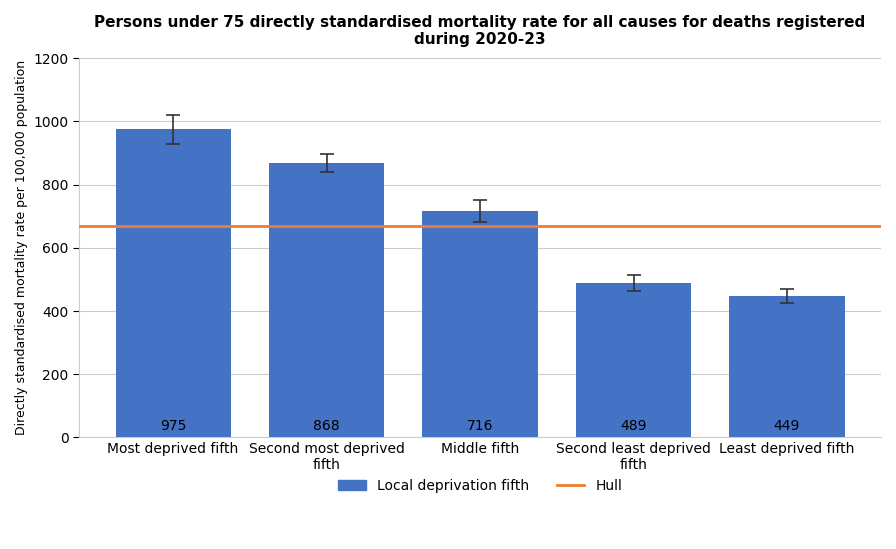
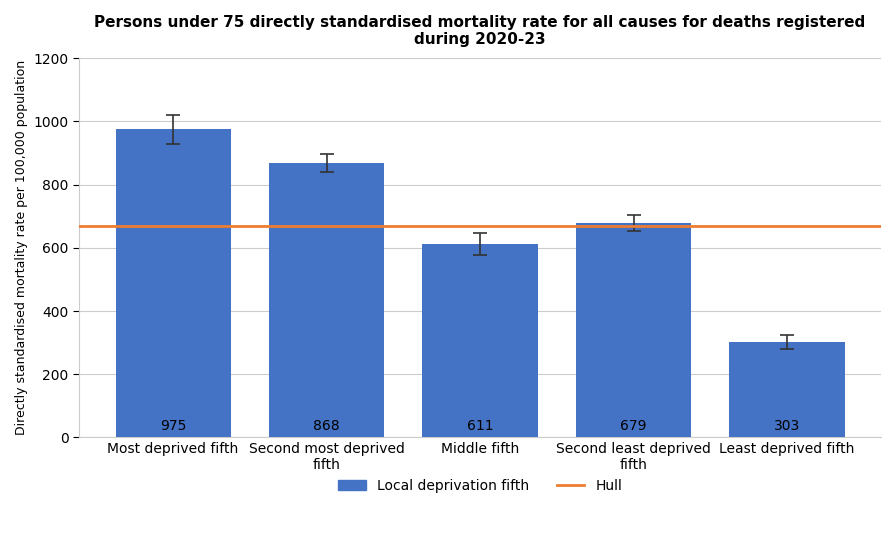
Middle fifth: 716 -> 611
Second least deprived fifth: 489 -> 679
Least deprived fifth: 449 -> 303
